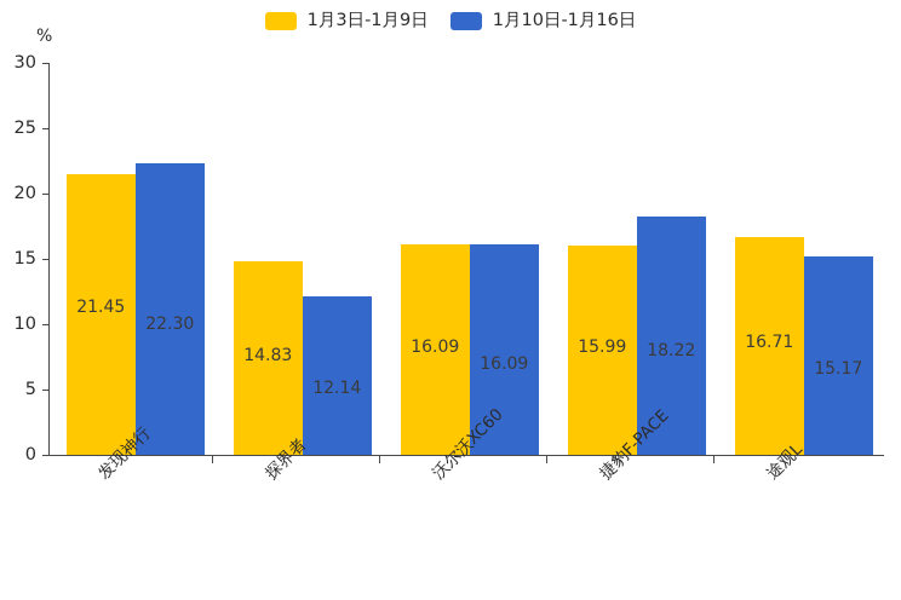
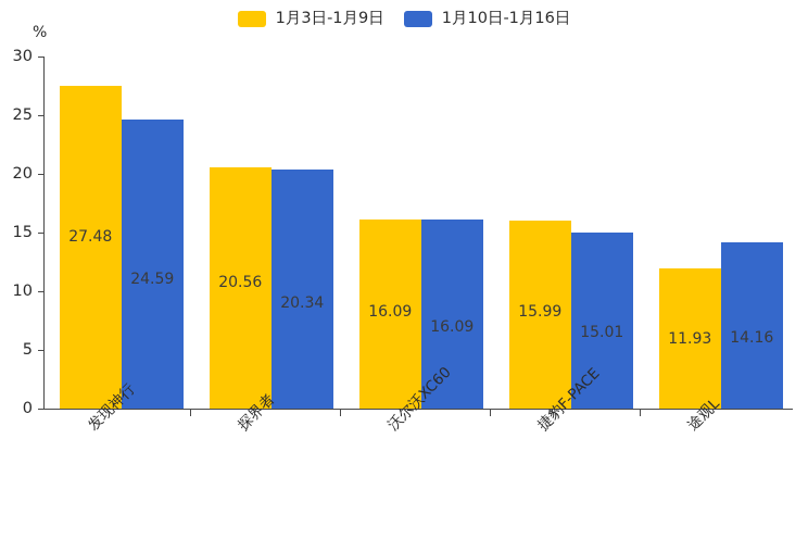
1月3日-1月9日/发现神行: 21.45 -> 27.48
1月10日-1月16日/发现神行: 22.30 -> 24.59
1月3日-1月9日/探界者: 14.83 -> 20.56
1月10日-1月16日/探界者: 12.14 -> 20.34
1月10日-1月16日/捷豹F-PACE: 18.22 -> 15.01
1月3日-1月9日/途观L: 16.71 -> 11.93
1月10日-1月16日/途观L: 15.17 -> 14.16
